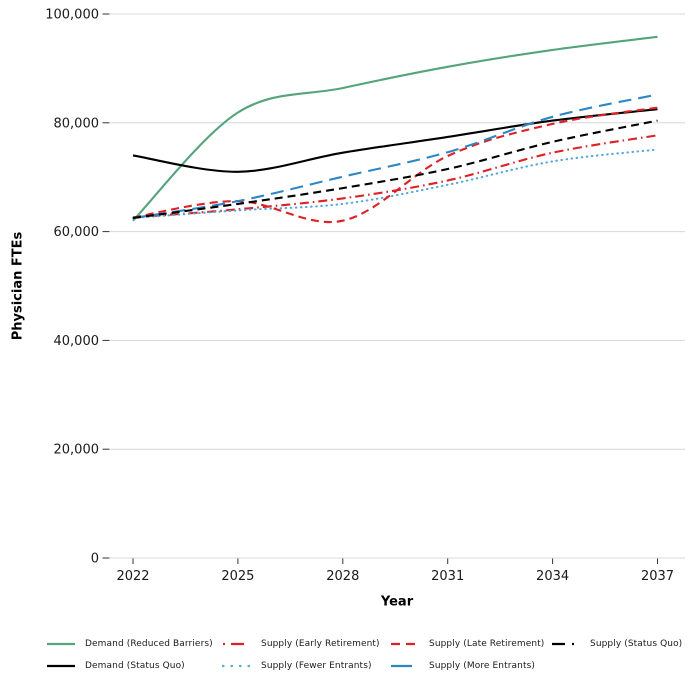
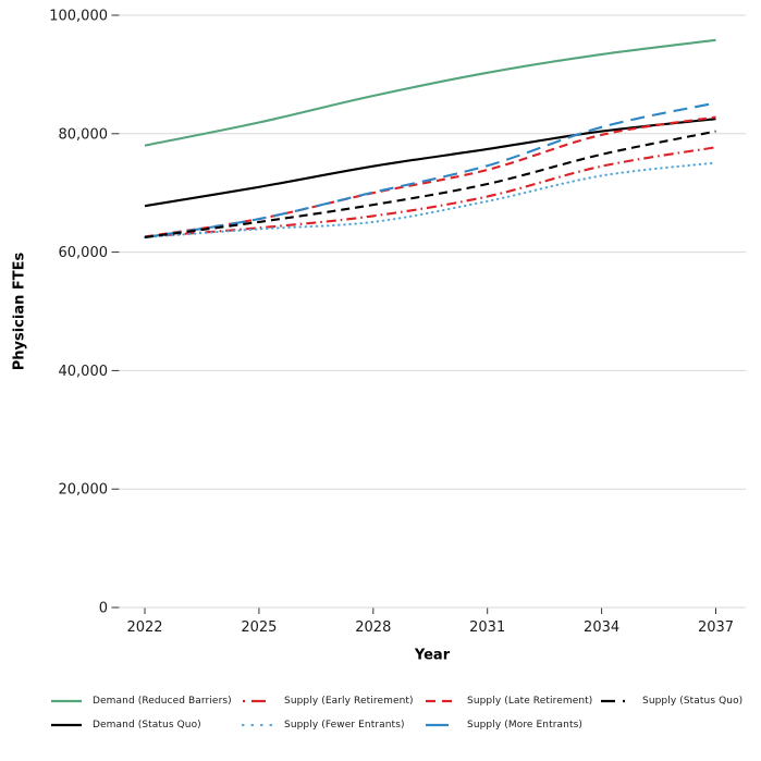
Demand (Reduced Barriers)/2022: 62000 -> 78000
Demand (Status Quo)/2022: 74000 -> 68000
Supply (Late Retirement)/2028: 62000 -> 70000
